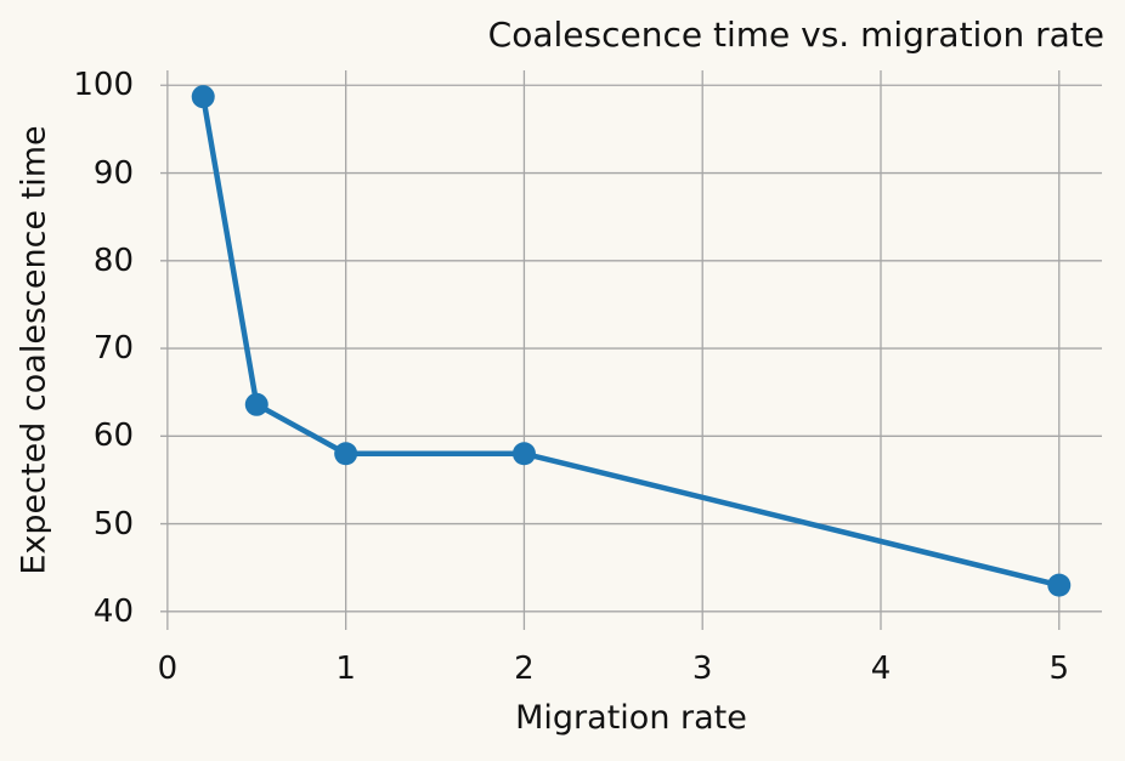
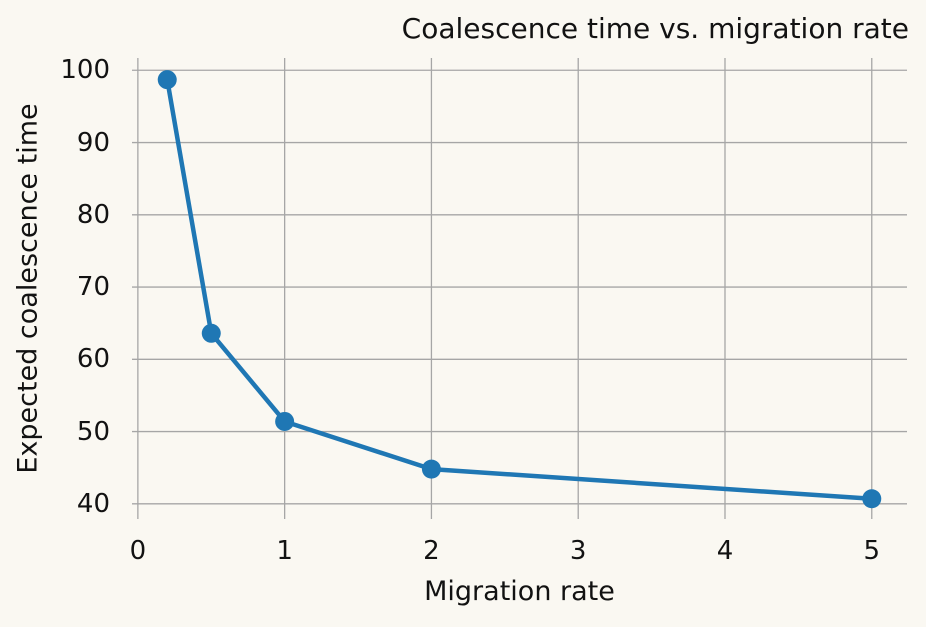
1: 58 -> 51
2: 58 -> 45
5: 43 -> 41
